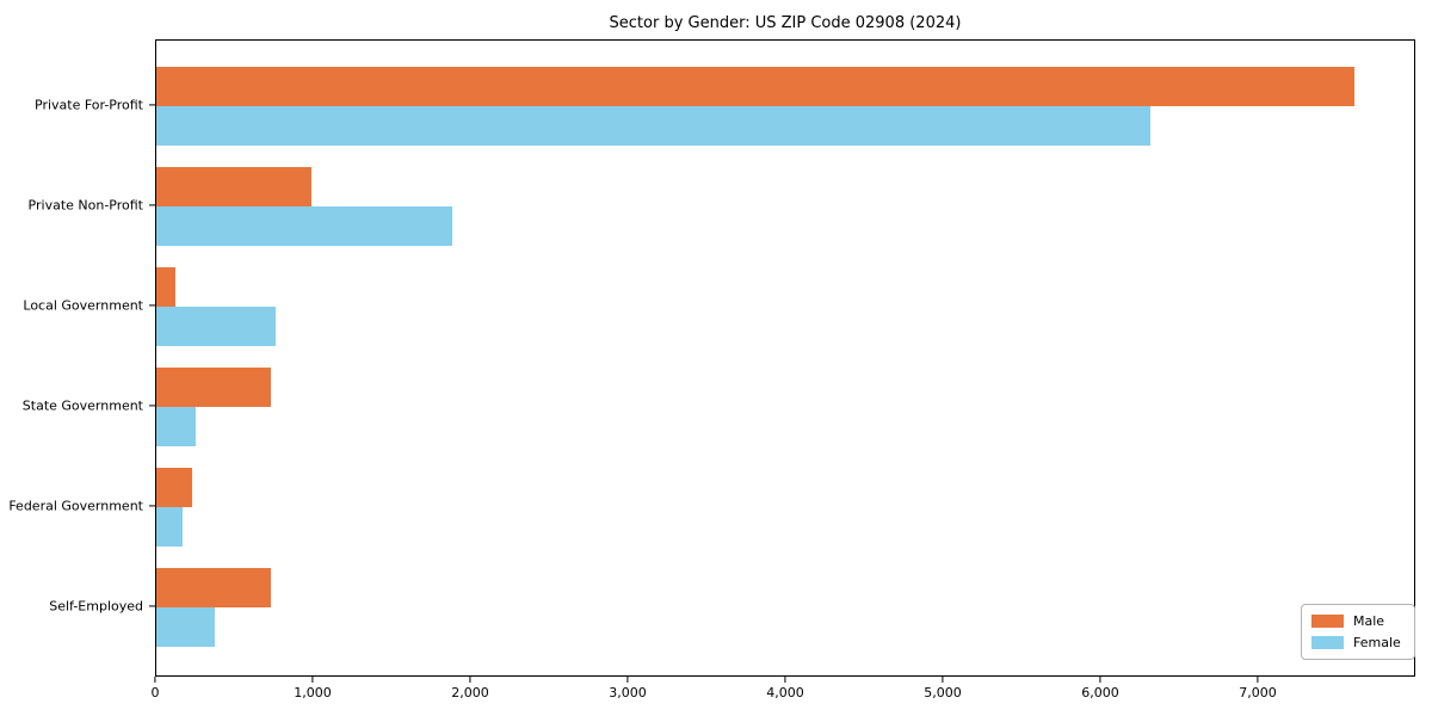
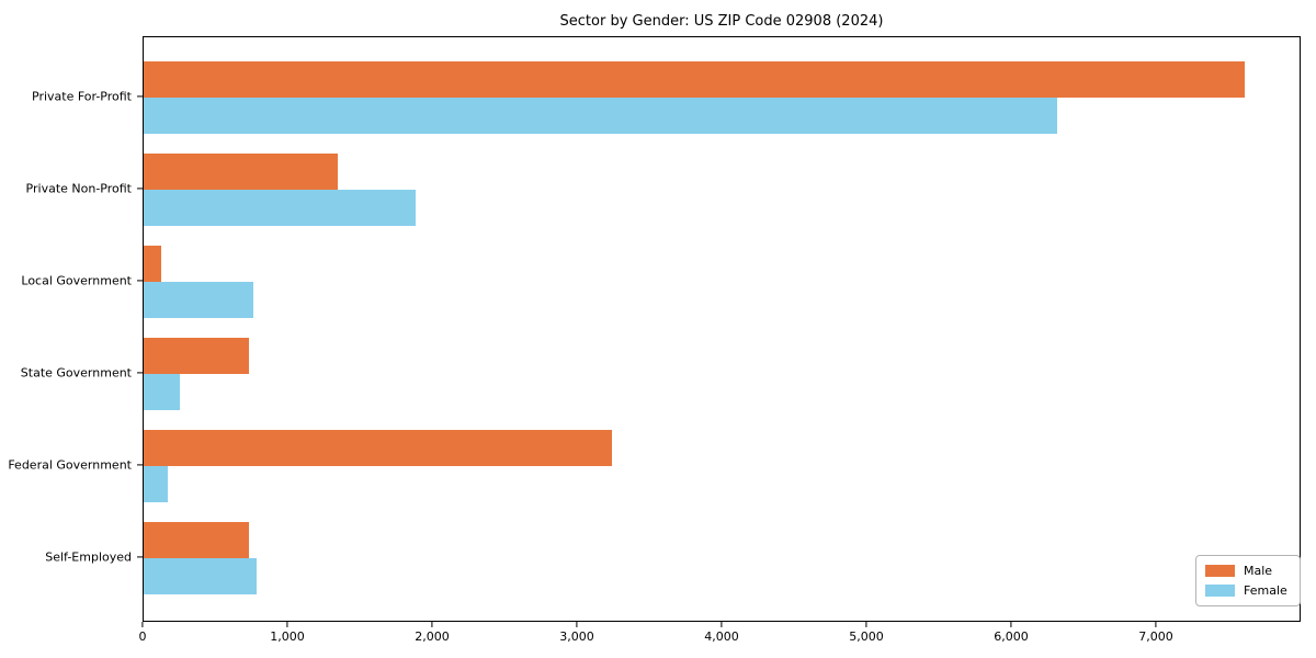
Male/Private Non-Profit: 990 -> 1340
Male/Federal Government: 230 -> 3240
Female/Self-Employed: 370 -> 780
